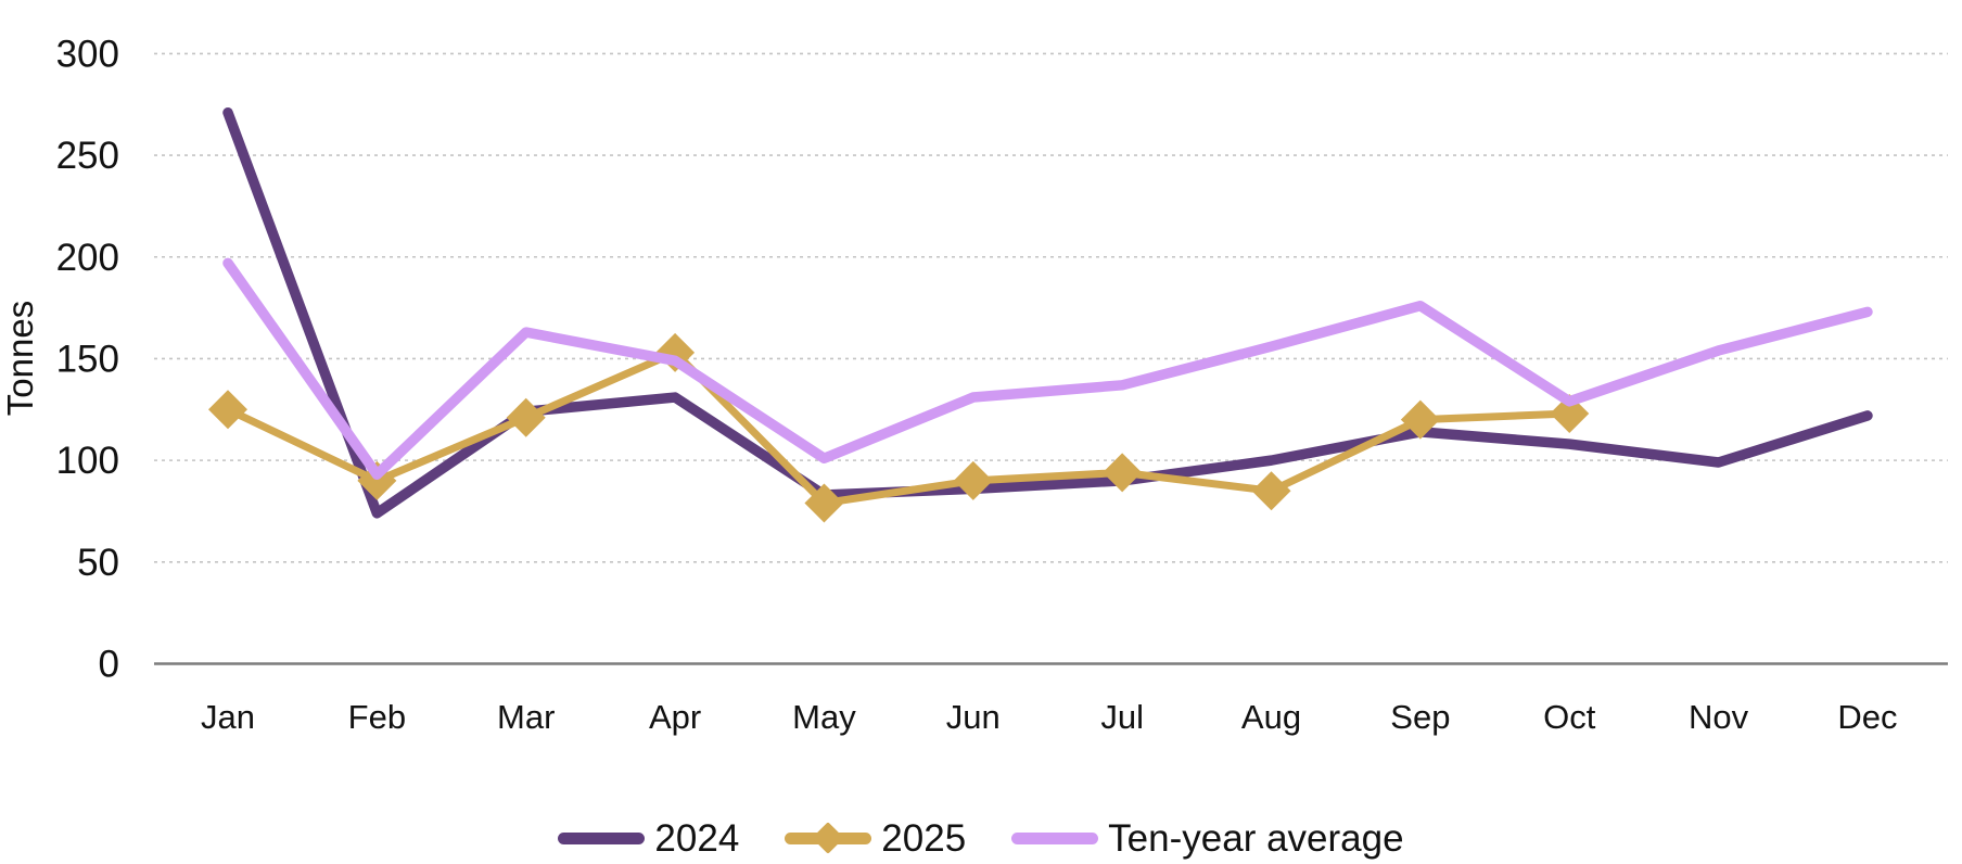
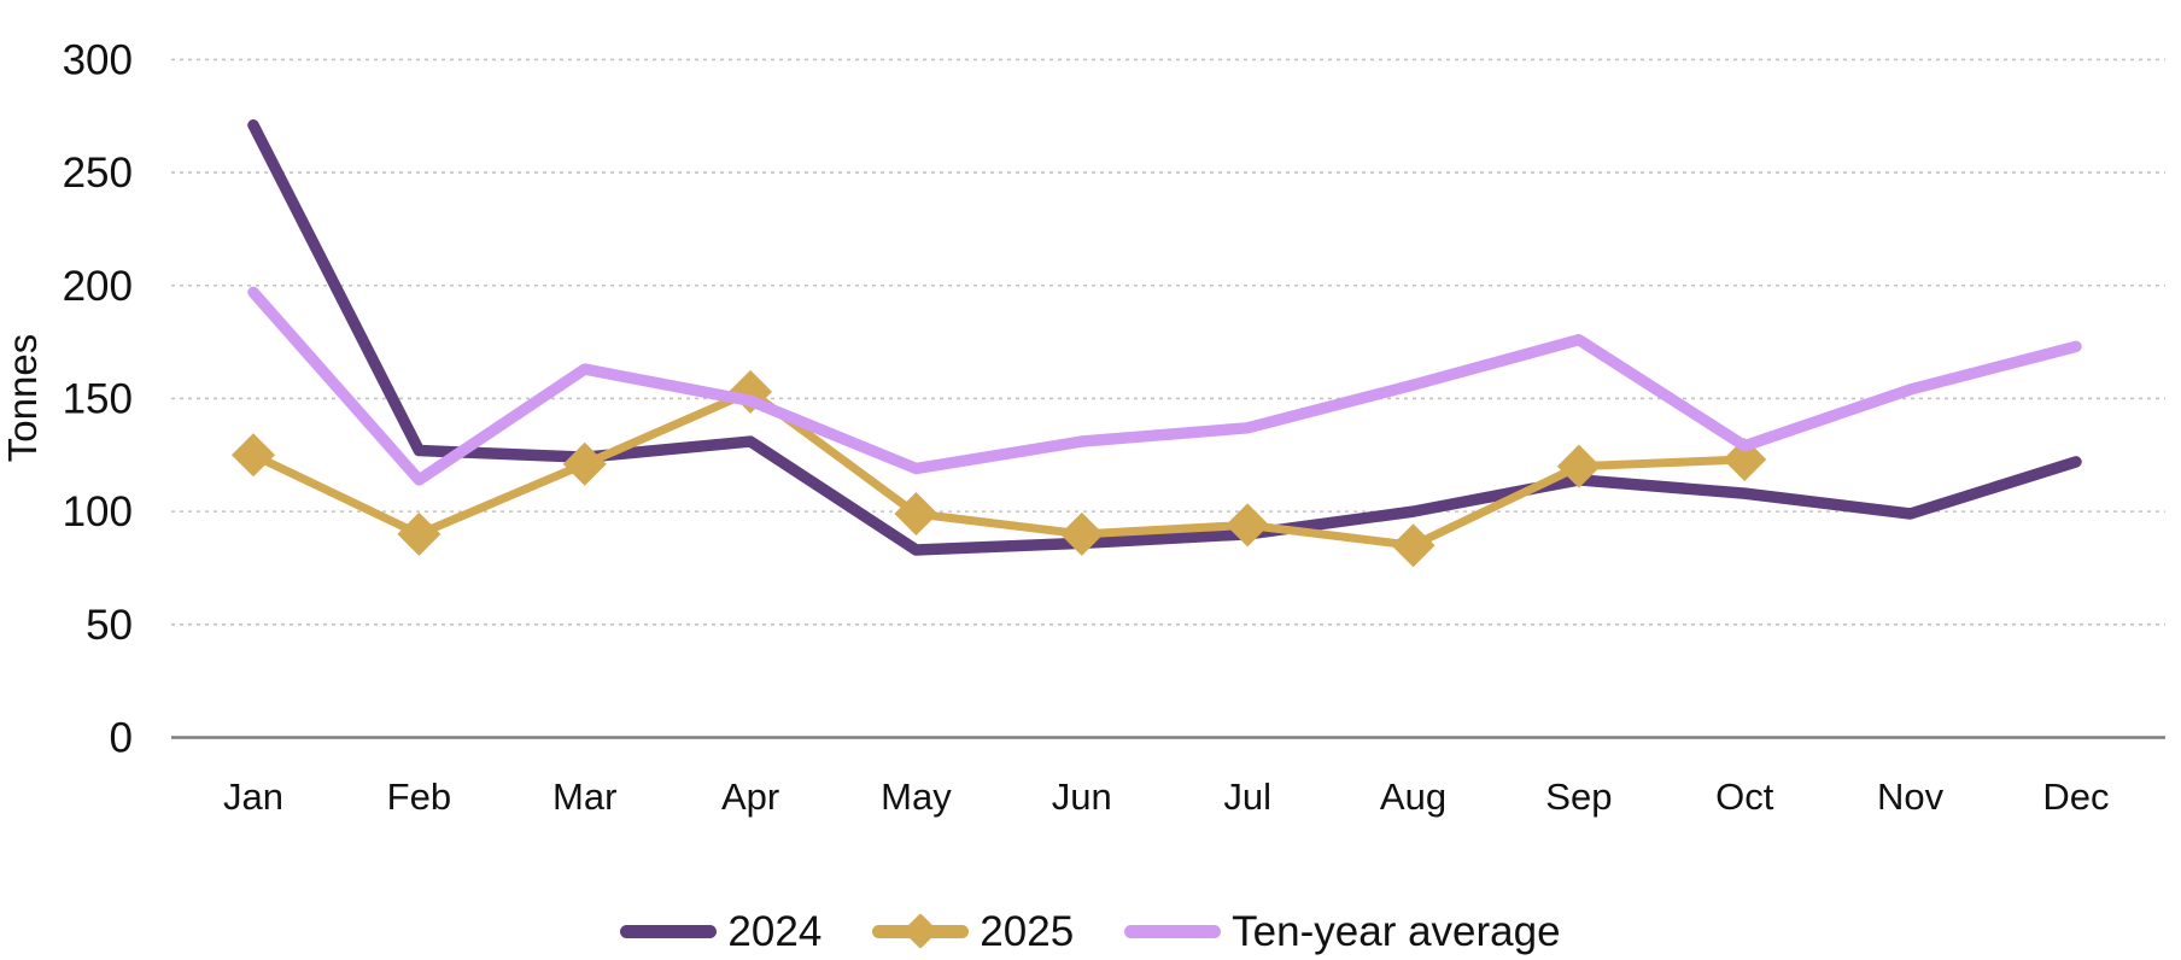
2024/Feb: 74 -> 127
Ten-year average/Feb: 93 -> 114
2025/May: 79 -> 99
Ten-year average/May: 101 -> 119
